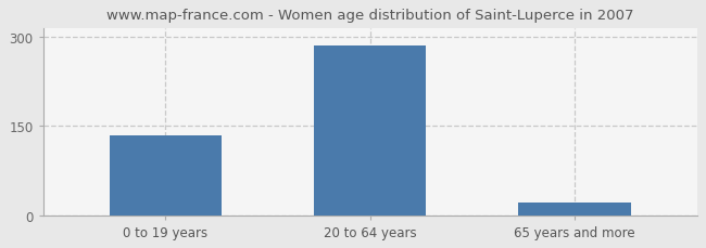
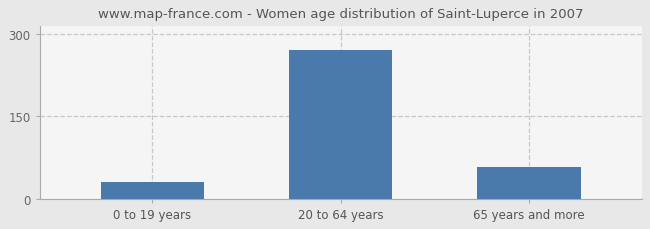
0 to 19 years: 135 -> 30
20 to 64 years: 285 -> 270
65 years and more: 22 -> 58
